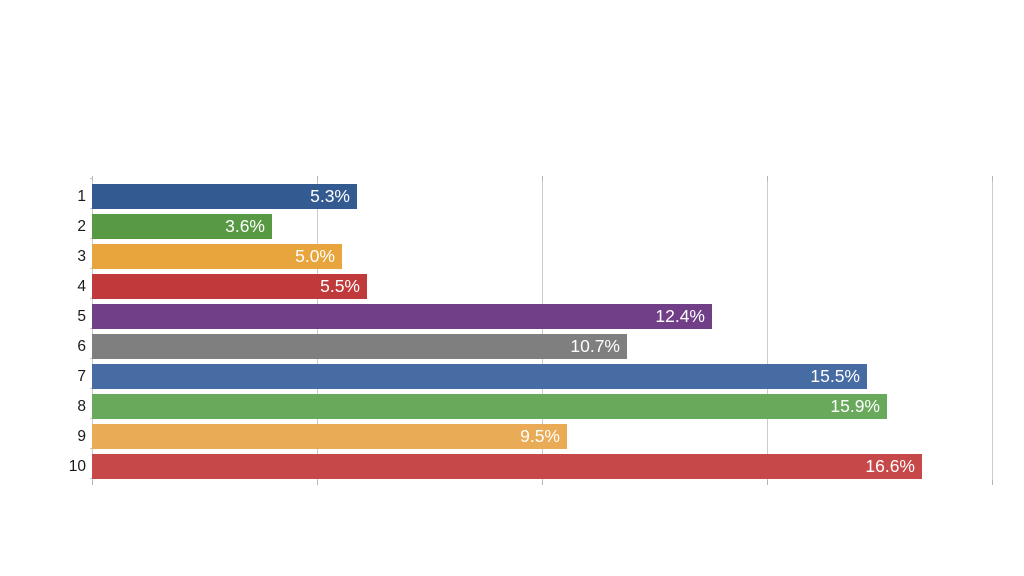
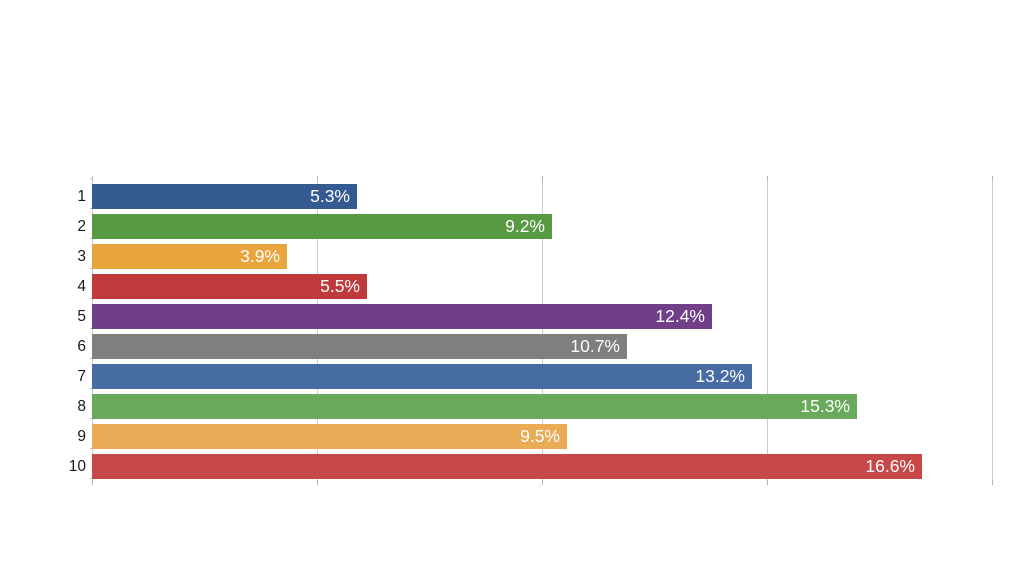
2: 3.6% -> 9.2%
3: 5.0% -> 3.9%
7: 15.5% -> 13.2%
8: 15.9% -> 15.3%
